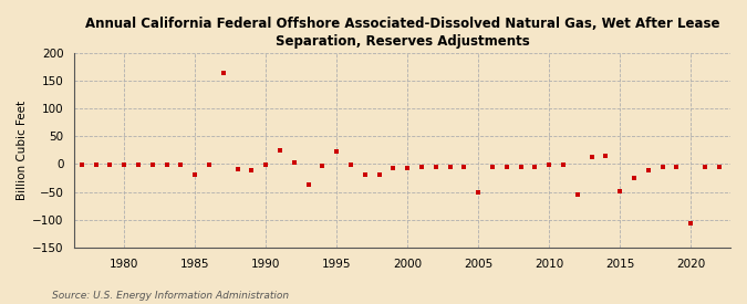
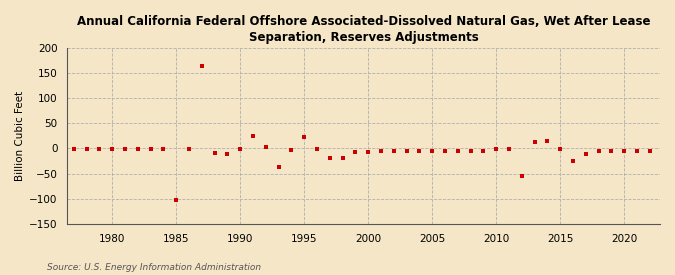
1985: -20 -> -103
2005: -50 -> -5
2015: -48 -> -2
2020: -106 -> -6
